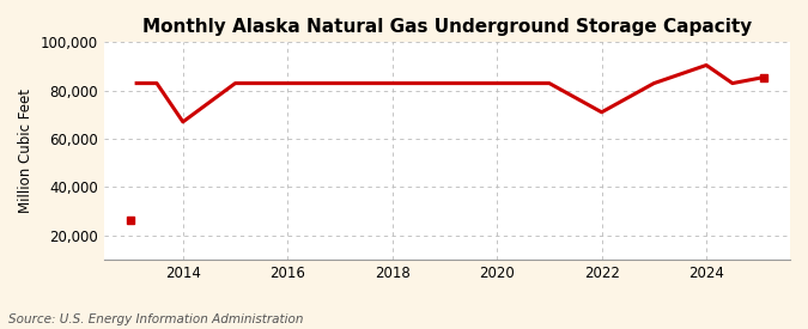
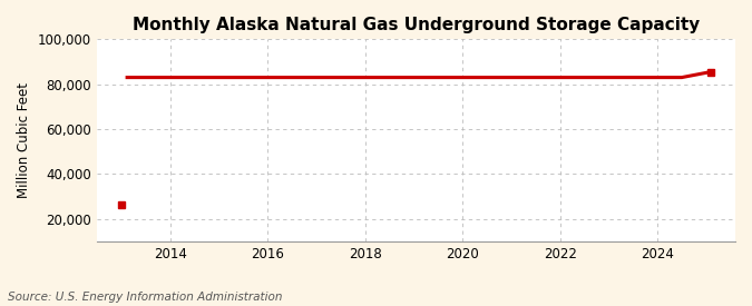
2014: 67,000 -> 83,000
2022: 71,000 -> 83,000
2024: 90,500 -> 83,000
